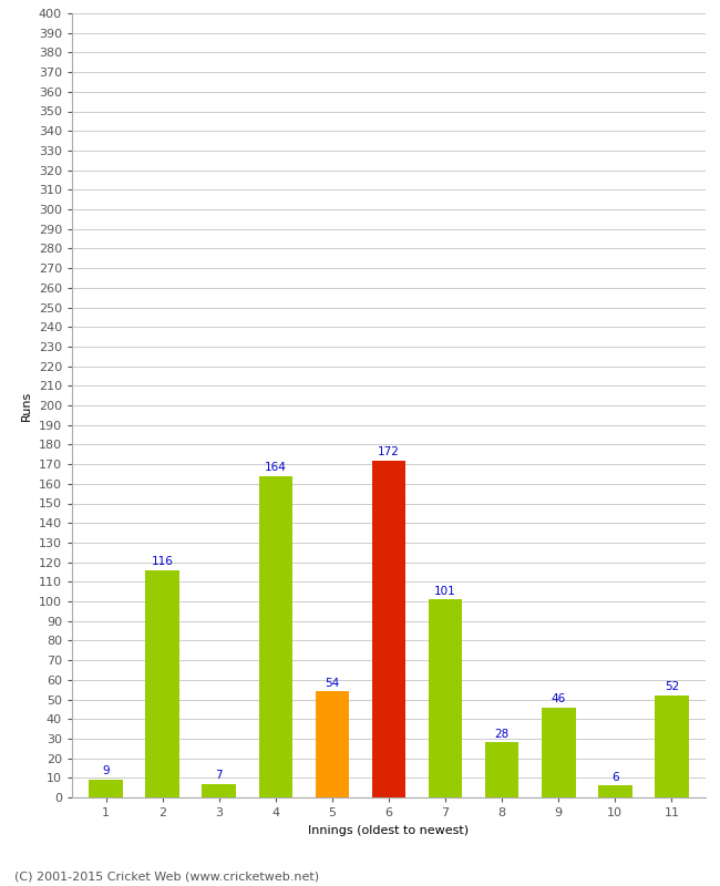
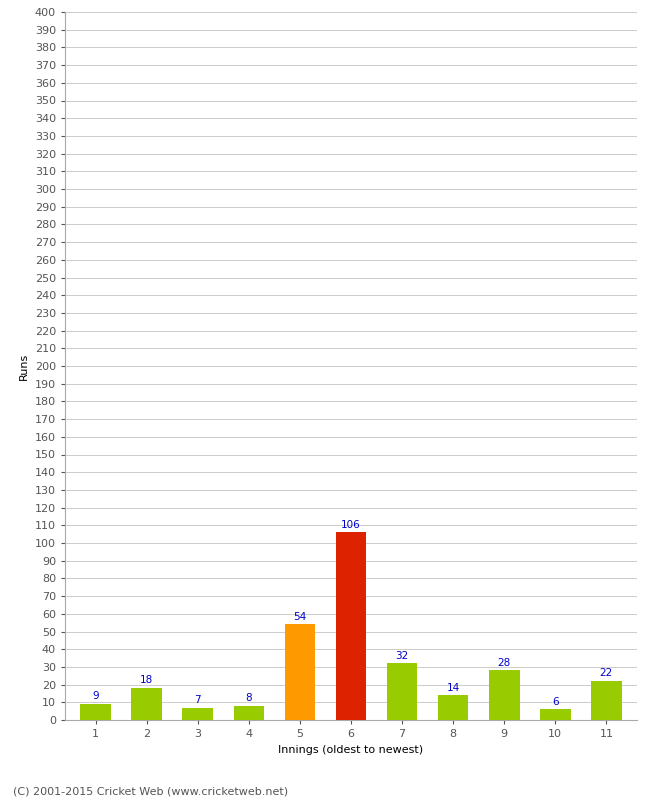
2: 116 -> 18
4: 164 -> 8
6: 172 -> 106
7: 101 -> 32
8: 28 -> 14
9: 46 -> 28
11: 52 -> 22
